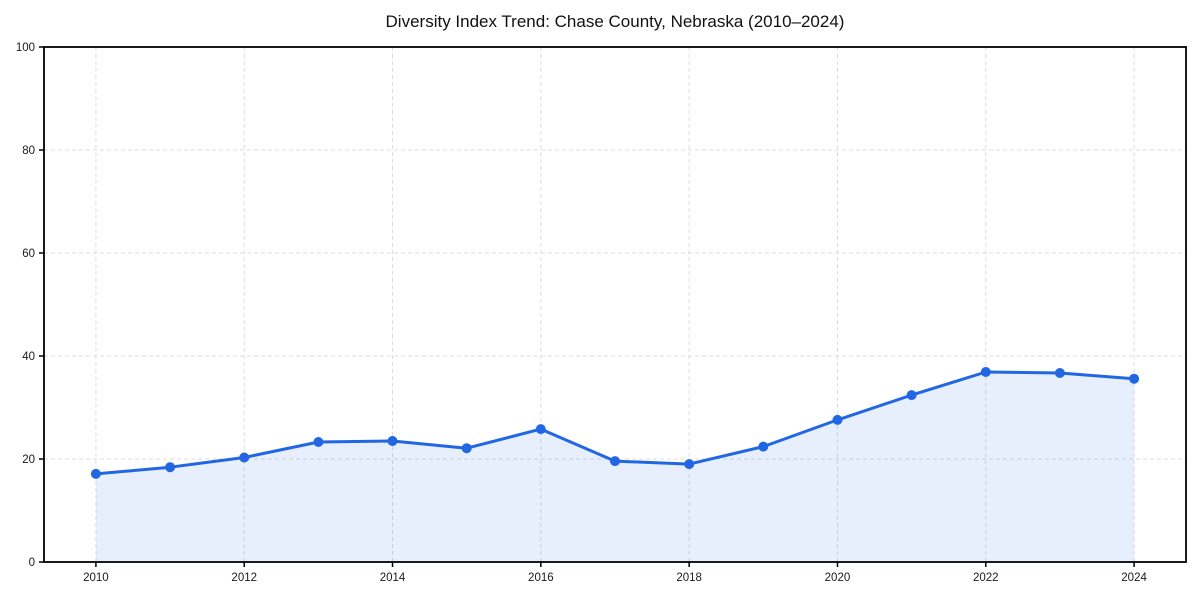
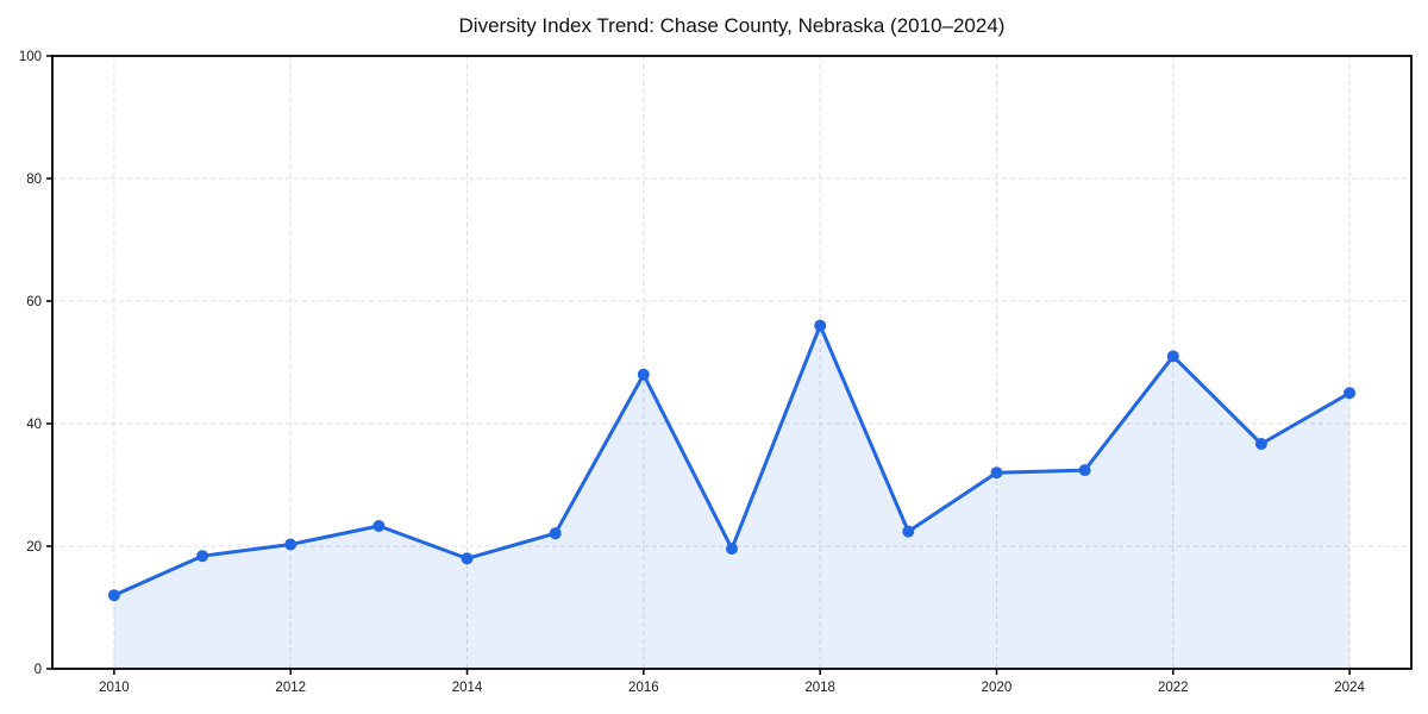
2010: 17 -> 12
2014: 24 -> 18
2016: 26 -> 48
2018: 19 -> 56
2020: 28 -> 32
2022: 37 -> 51
2024: 36 -> 45
